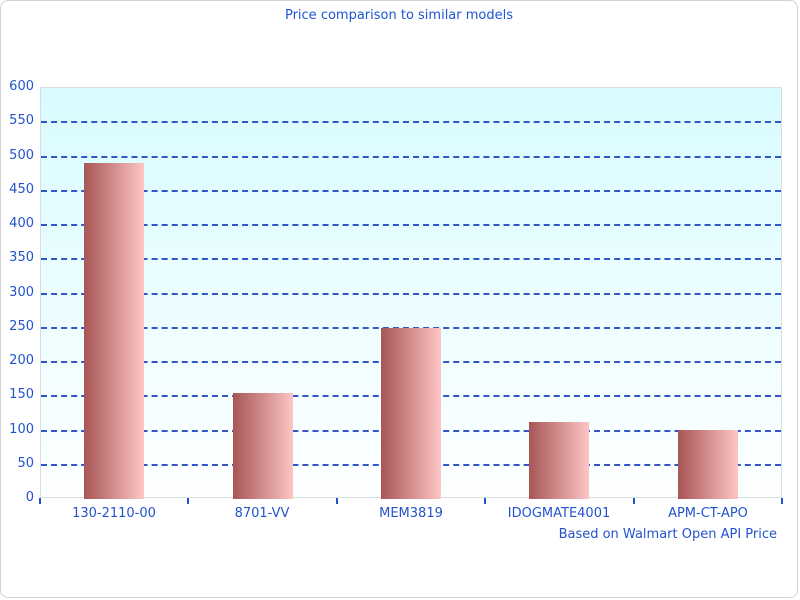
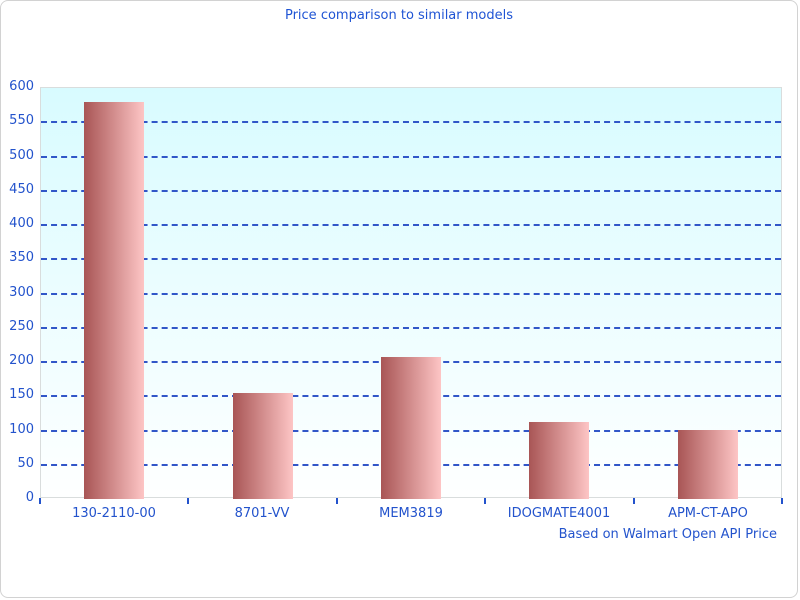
130-2110-00: 490 -> 580
MEM3819: 250 -> 210
